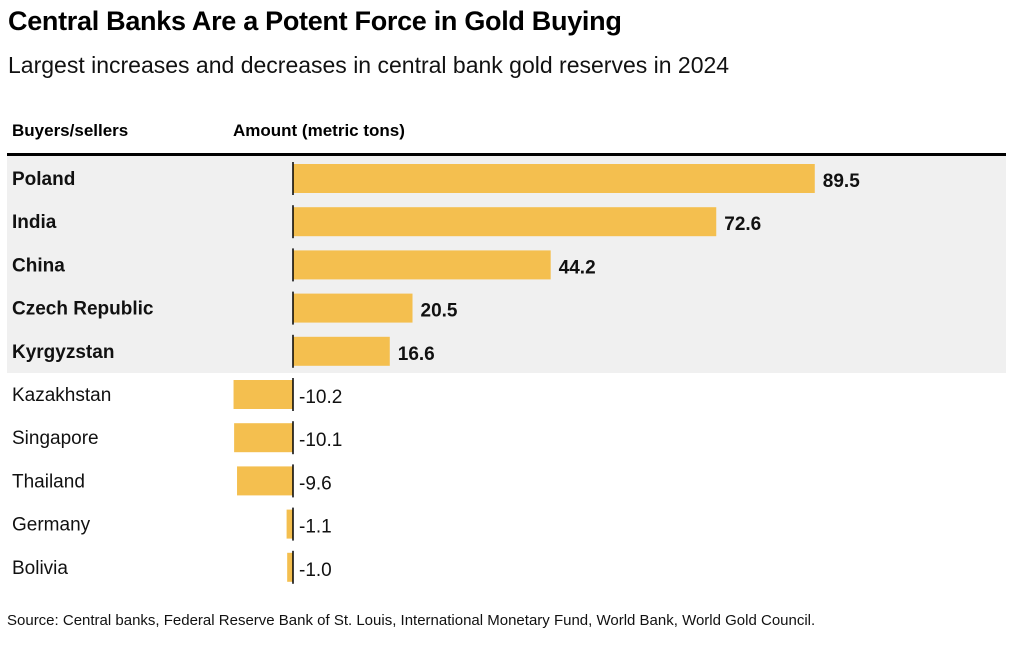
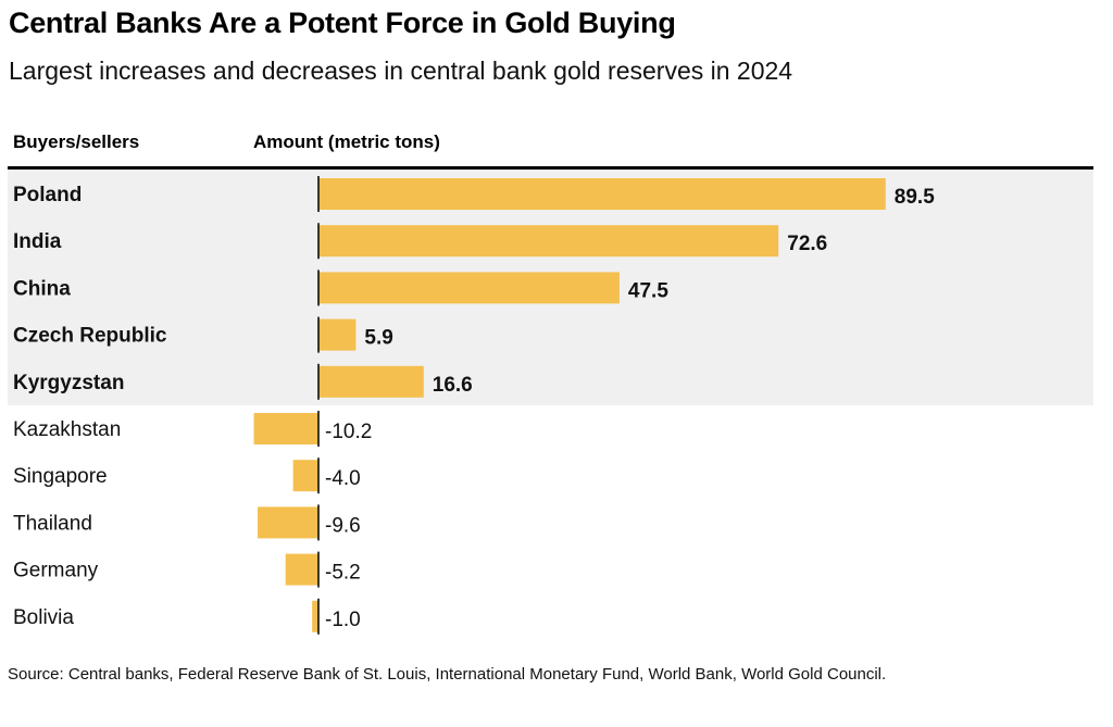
China: 44.2 -> 47.5
Czech Republic: 20.5 -> 5.9
Singapore: -10.1 -> -4.0
Germany: -1.1 -> -5.2
